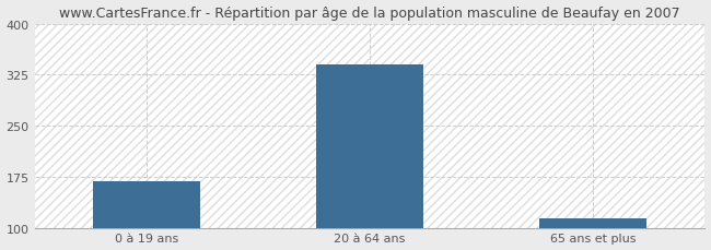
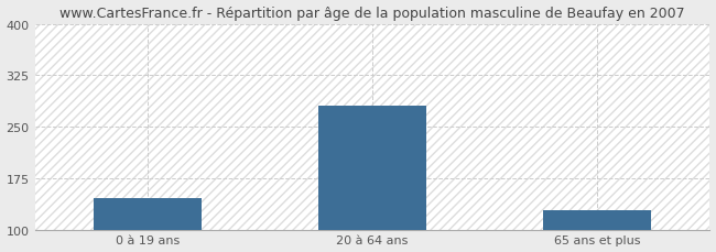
0 à 19 ans: 168 -> 146
20 à 64 ans: 340 -> 280
65 ans et plus: 113 -> 128
